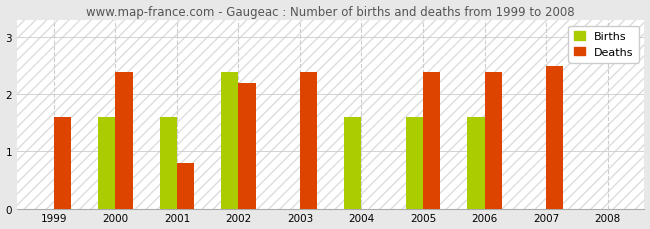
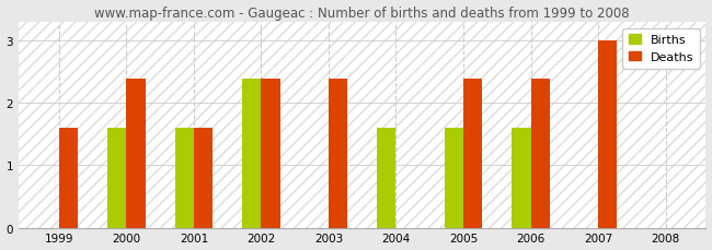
Deaths/2001: 0.8 -> 1.6
Deaths/2002: 2.2 -> 2.4
Deaths/2007: 2.5 -> 3.0
